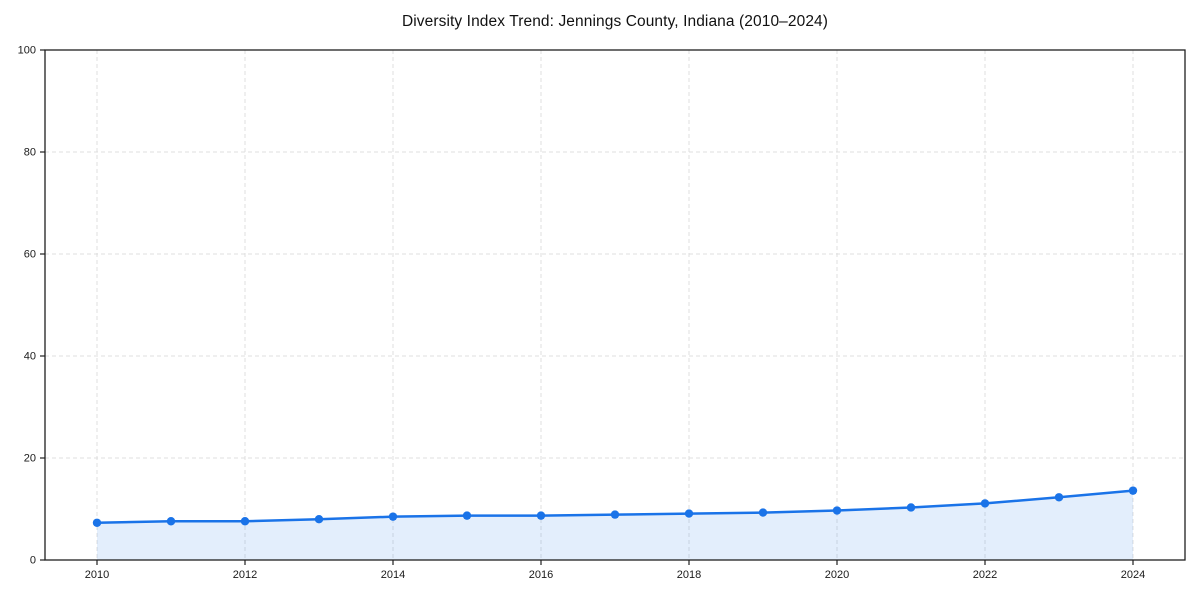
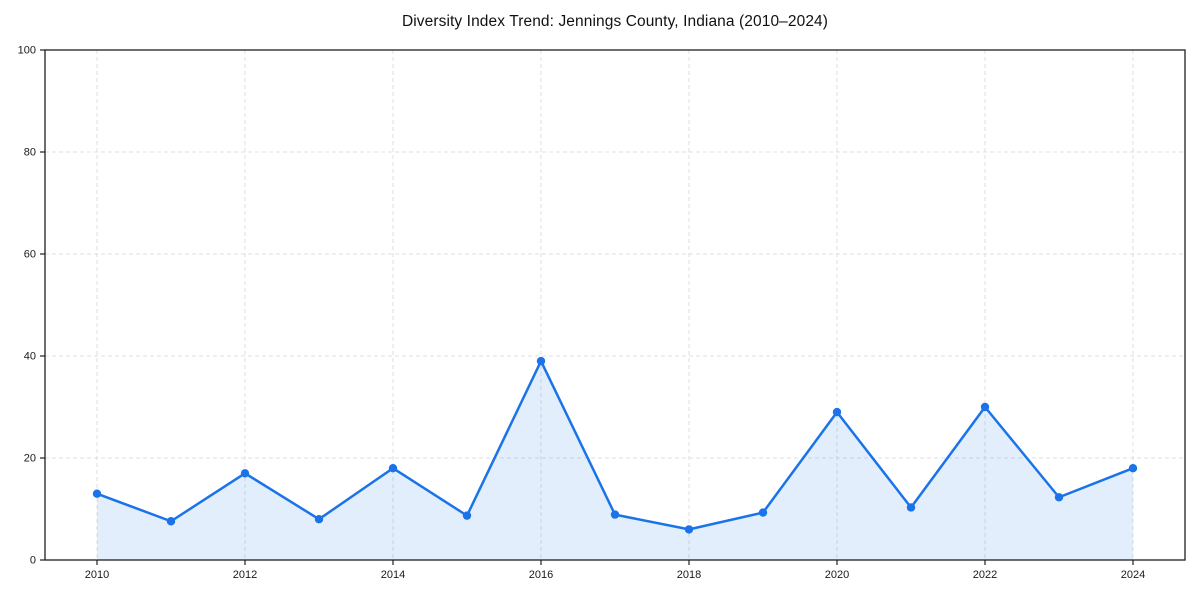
2010: 7 -> 13
2012: 8 -> 17
2014: 8 -> 18
2016: 9 -> 39
2018: 9 -> 6
2020: 10 -> 29
2022: 11 -> 30
2024: 14 -> 18
